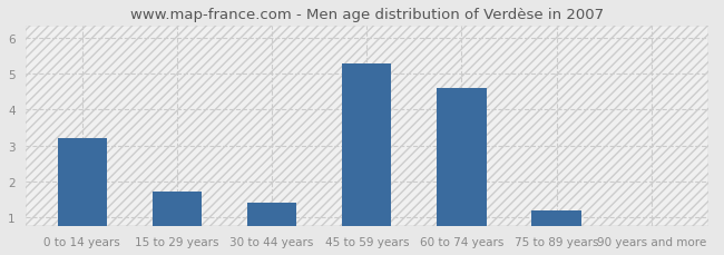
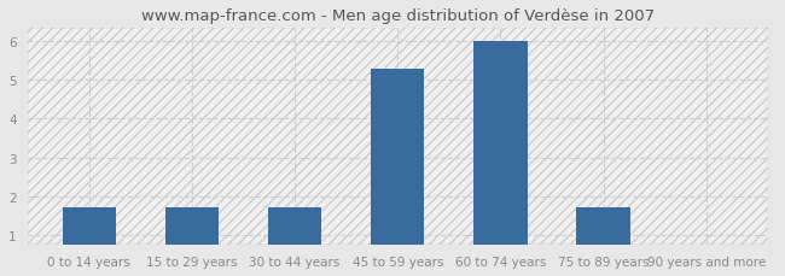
0 to 14 years: 3.2 -> 1.7
30 to 44 years: 1.4 -> 1.7
60 to 74 years: 4.6 -> 6.0
75 to 89 years: 1.2 -> 1.7
